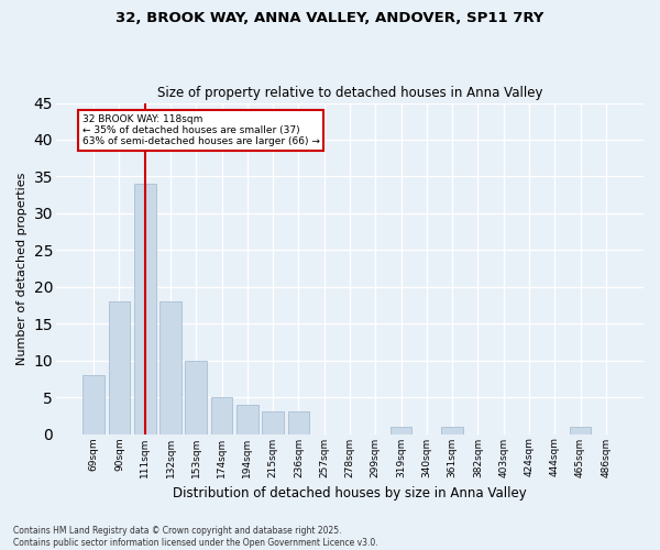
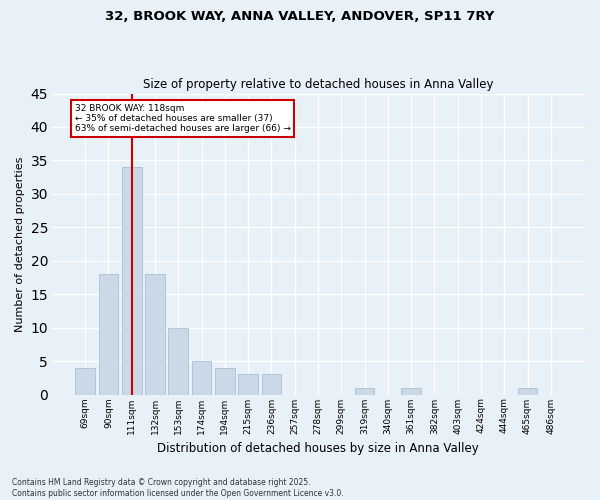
69sqm: 8 -> 4
